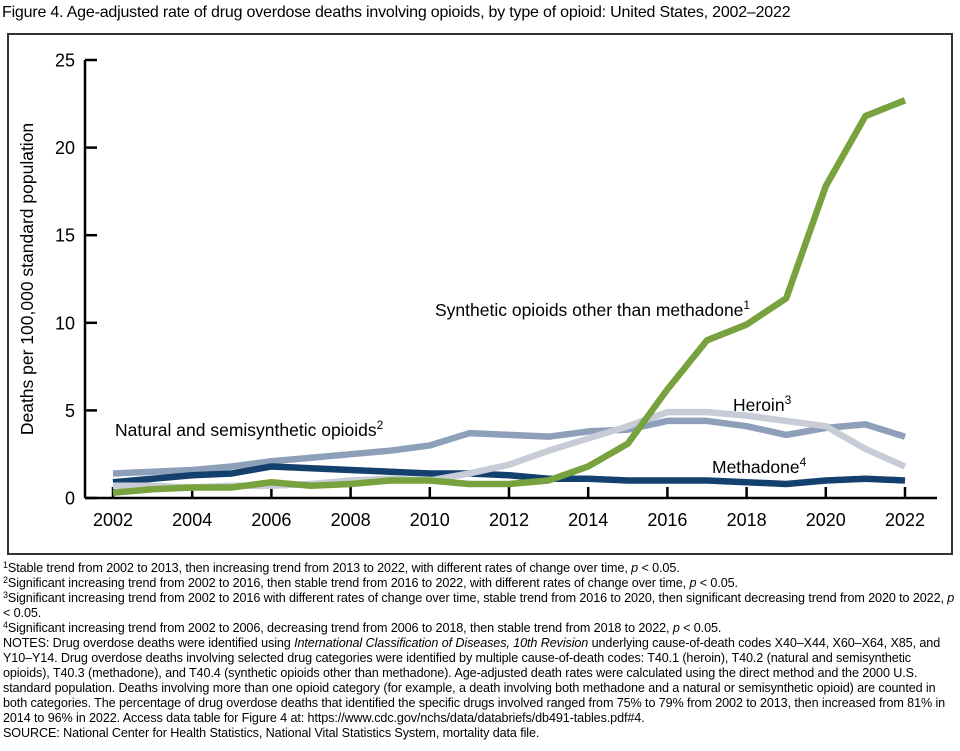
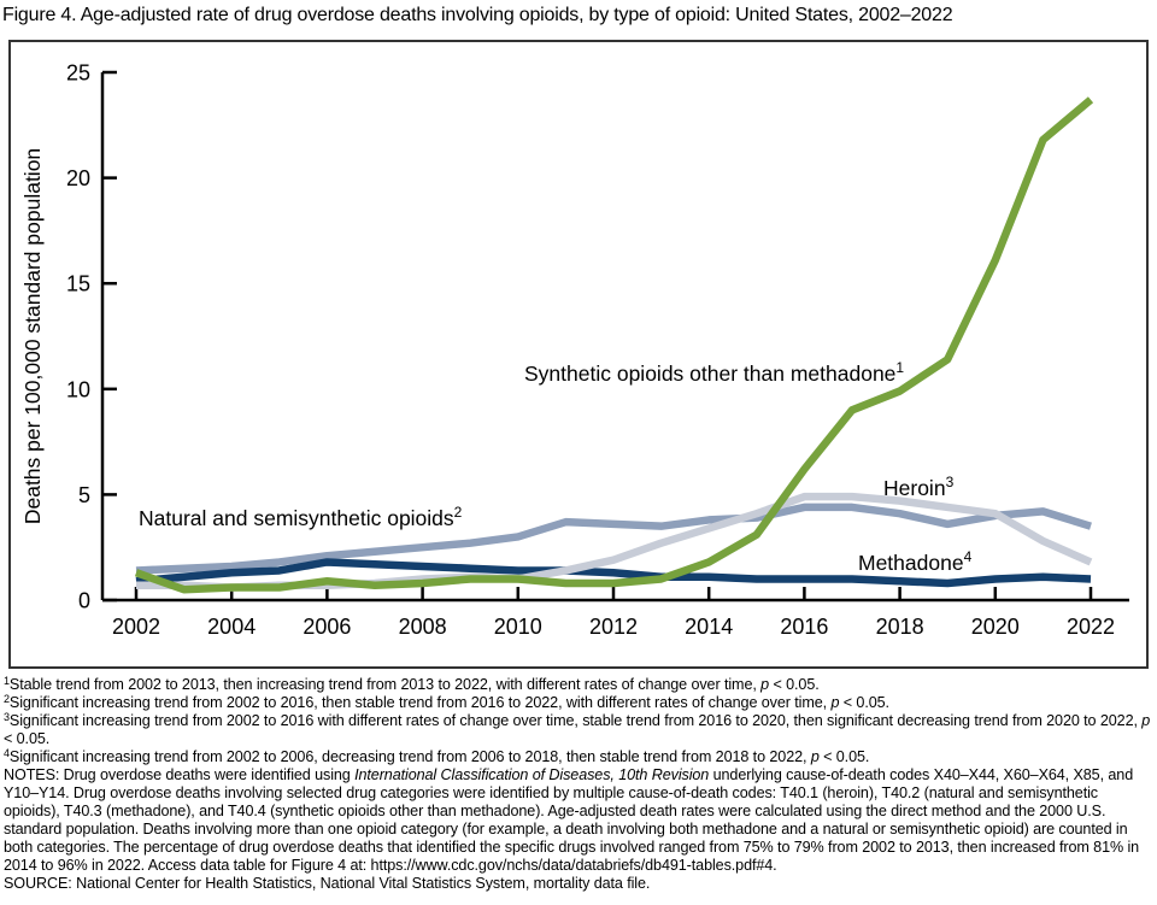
Synthetic opioids other than methadone/2002: 0.3 -> 1.3
Synthetic opioids other than methadone/2020: 17.8 -> 16.1
Synthetic opioids other than methadone/2022: 22.7 -> 23.7
